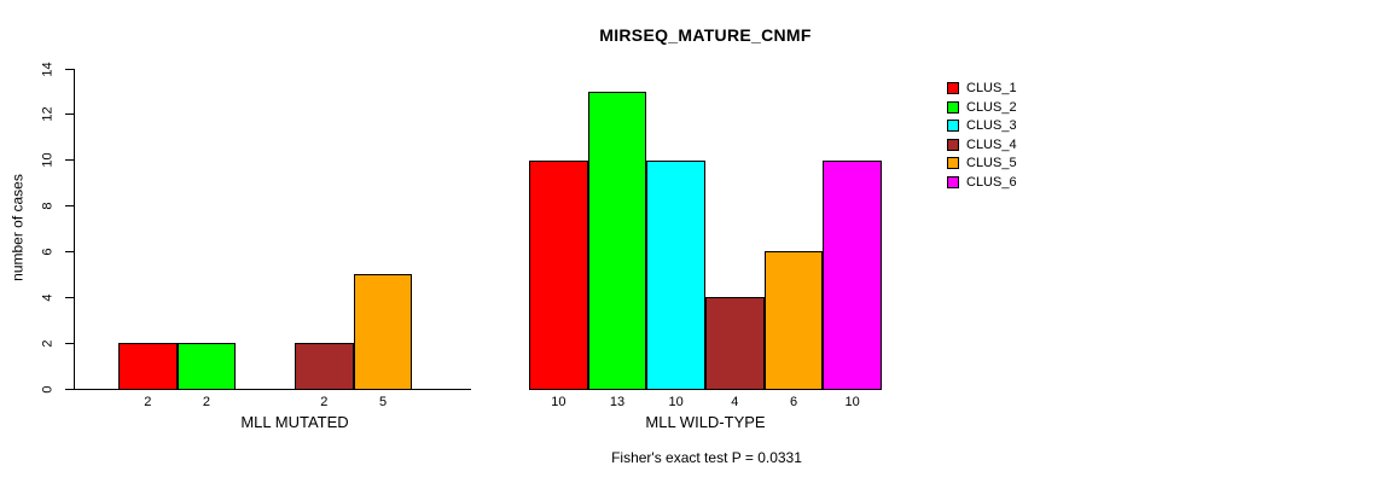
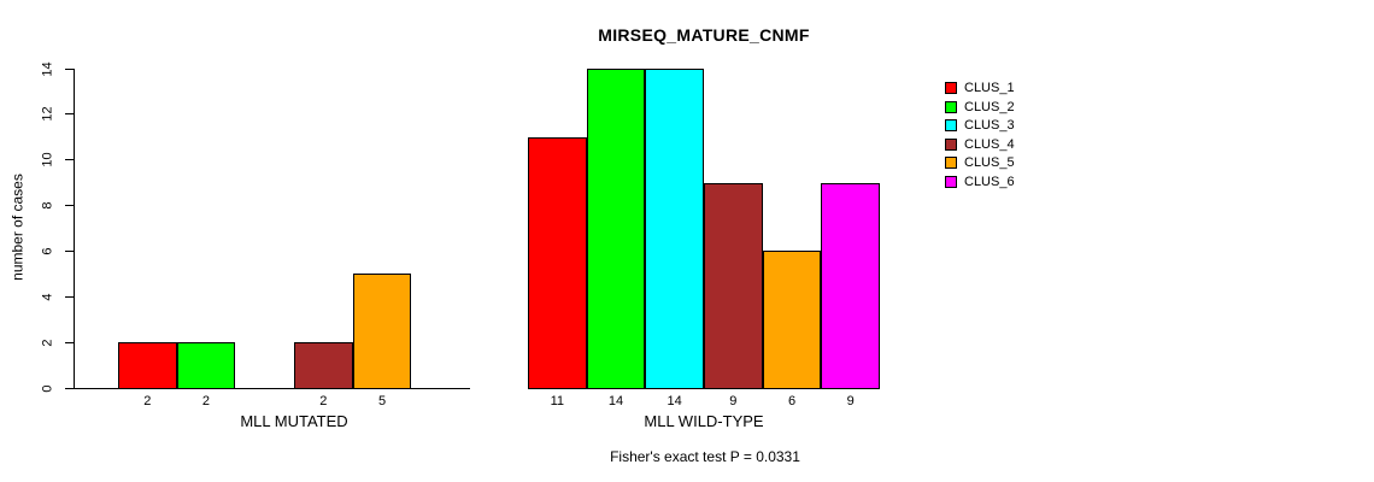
CLUS_1/MLL WILD-TYPE: 10 -> 11
CLUS_2/MLL WILD-TYPE: 13 -> 14
CLUS_3/MLL WILD-TYPE: 10 -> 14
CLUS_4/MLL WILD-TYPE: 4 -> 9
CLUS_6/MLL WILD-TYPE: 10 -> 9
